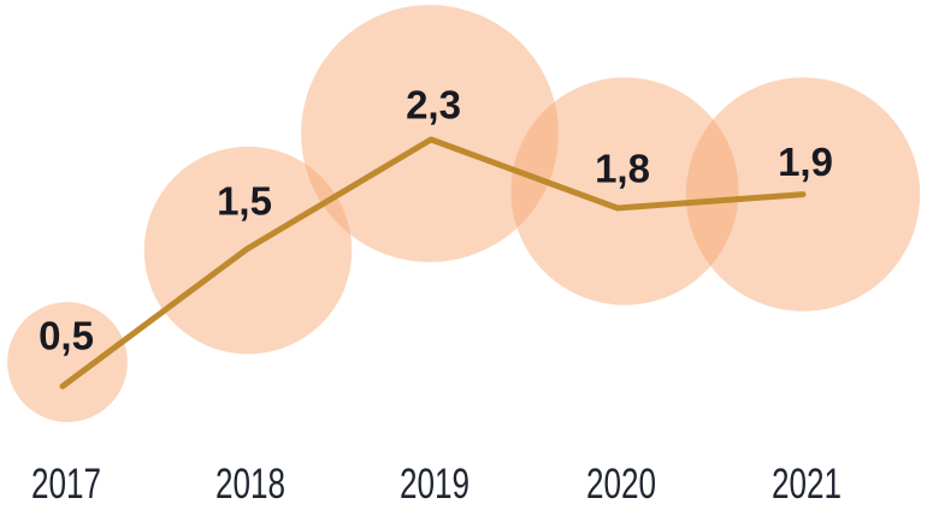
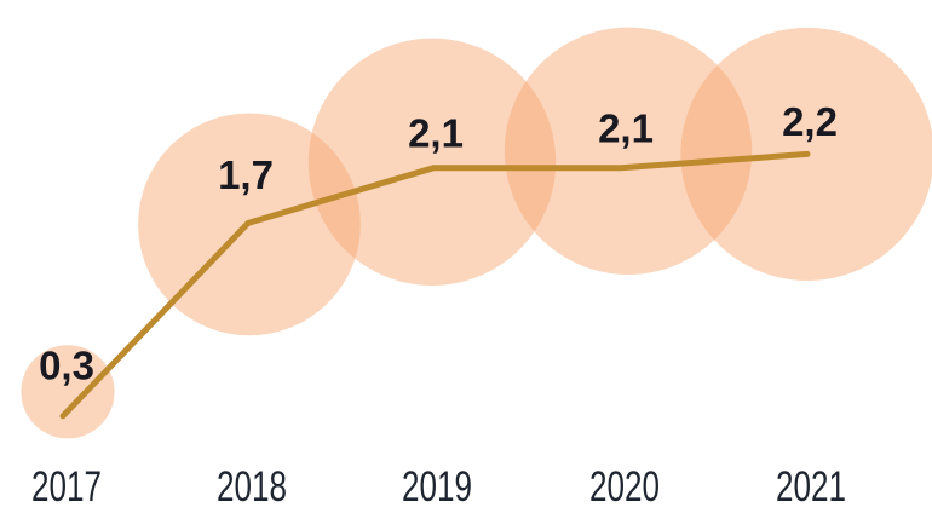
2017: 0,5 -> 0,3
2018: 1,5 -> 1,7
2019: 2,3 -> 2,1
2020: 1,8 -> 2,1
2021: 1,9 -> 2,2
